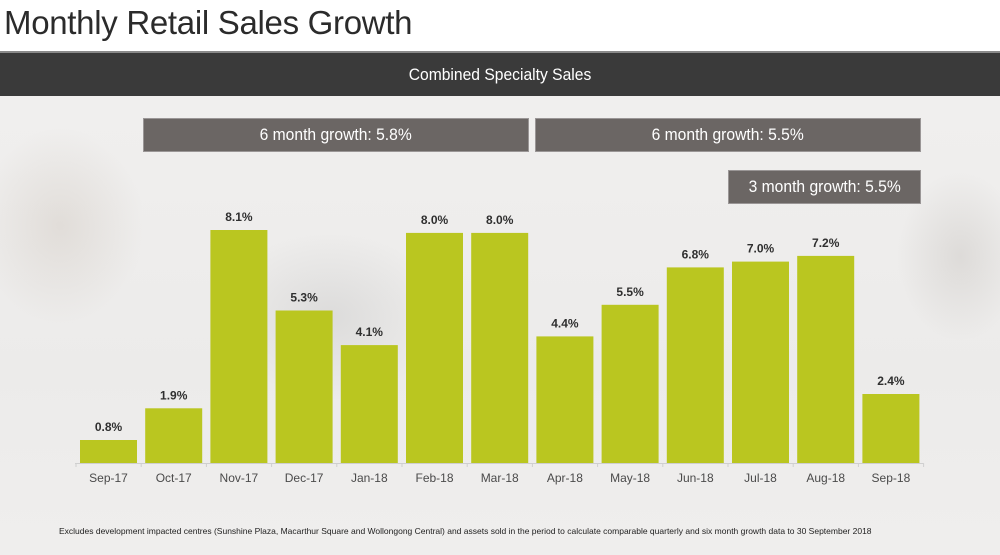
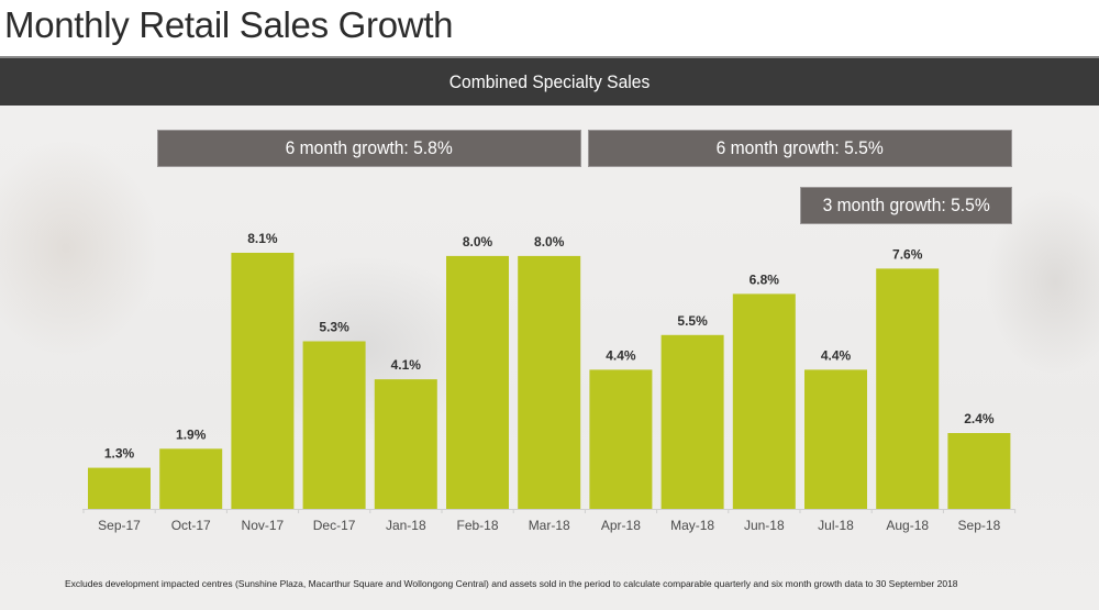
Sep-17: 0.8% -> 1.3%
Jul-18: 7.0% -> 4.4%
Aug-18: 7.2% -> 7.6%
